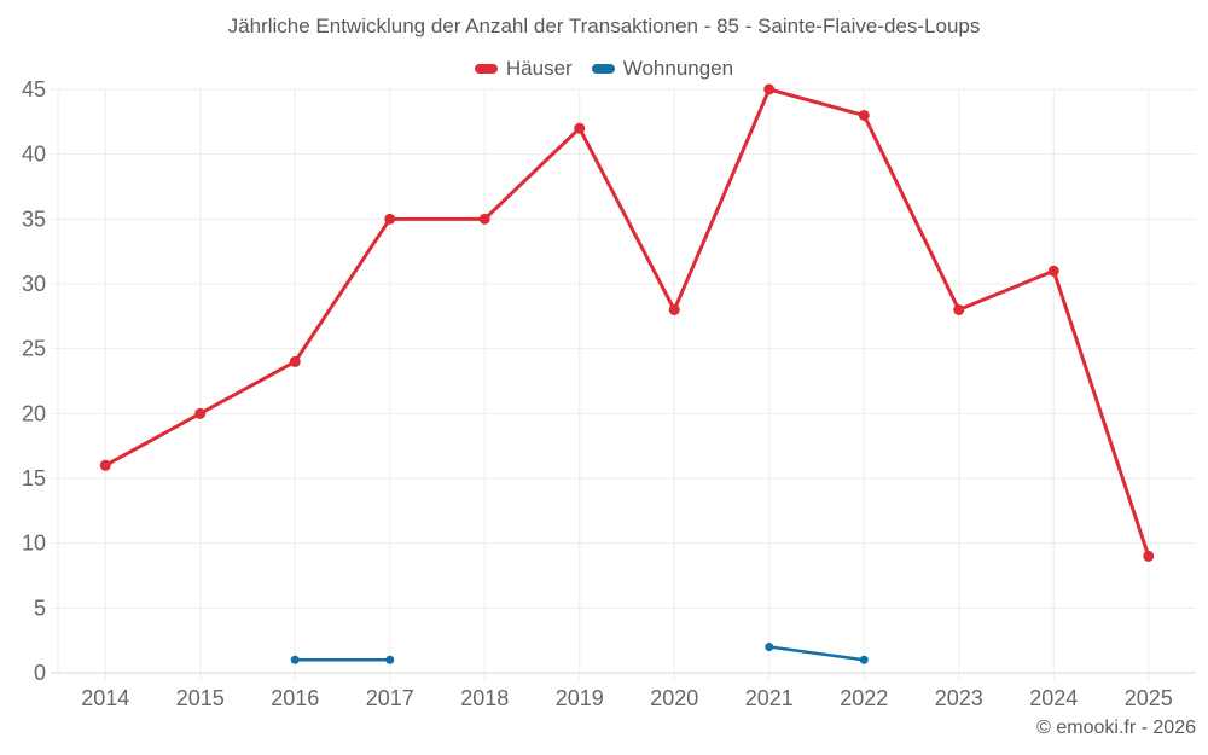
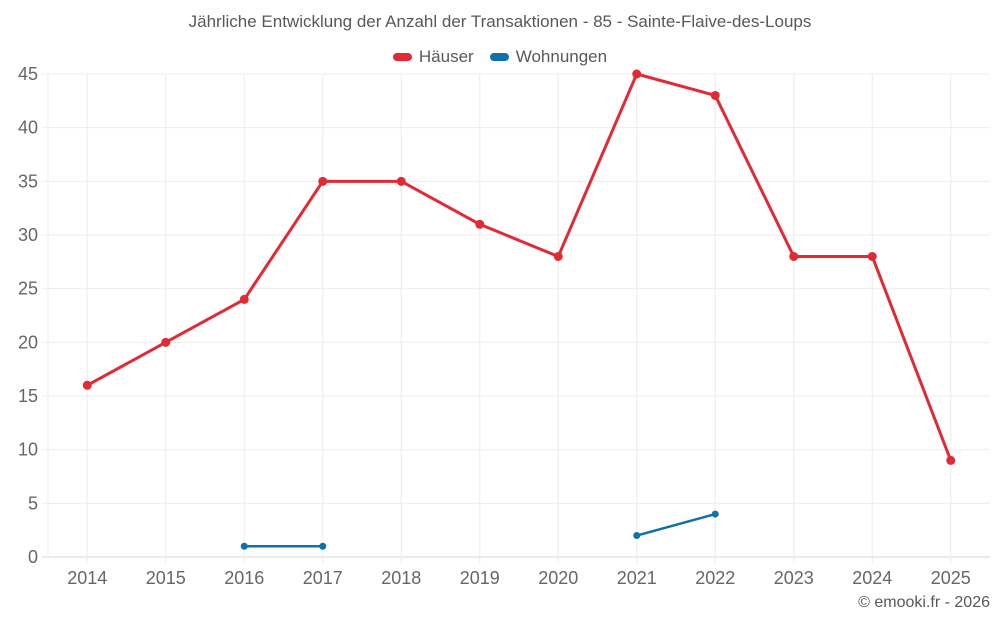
Häuser/2019: 42 -> 31
Wohnungen/2022: 1 -> 4
Häuser/2024: 31 -> 28
